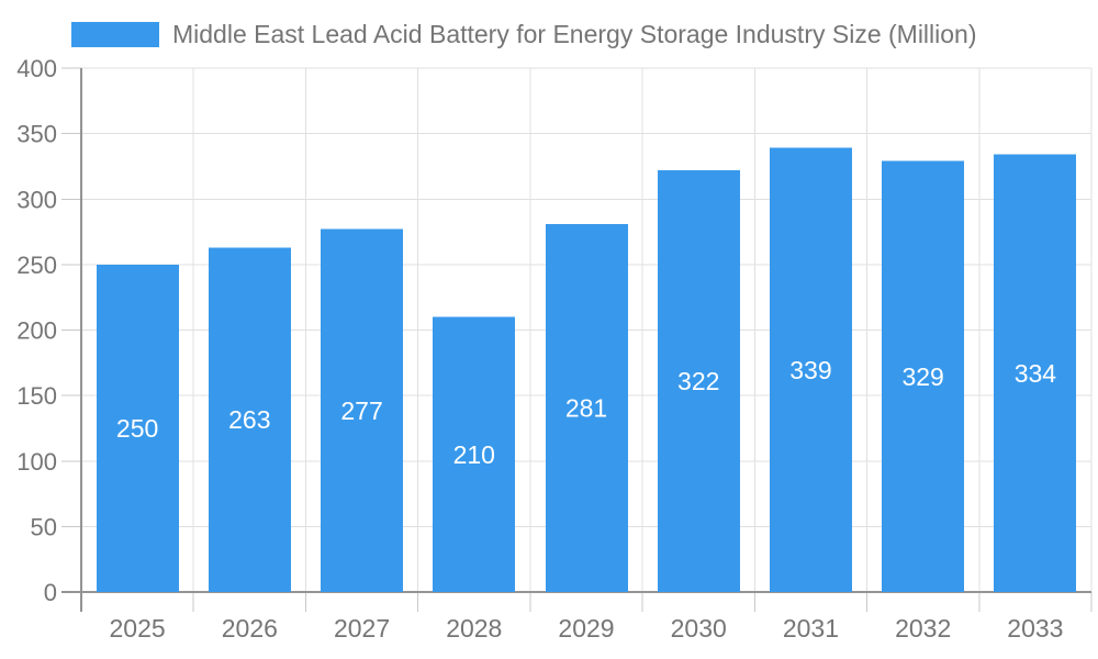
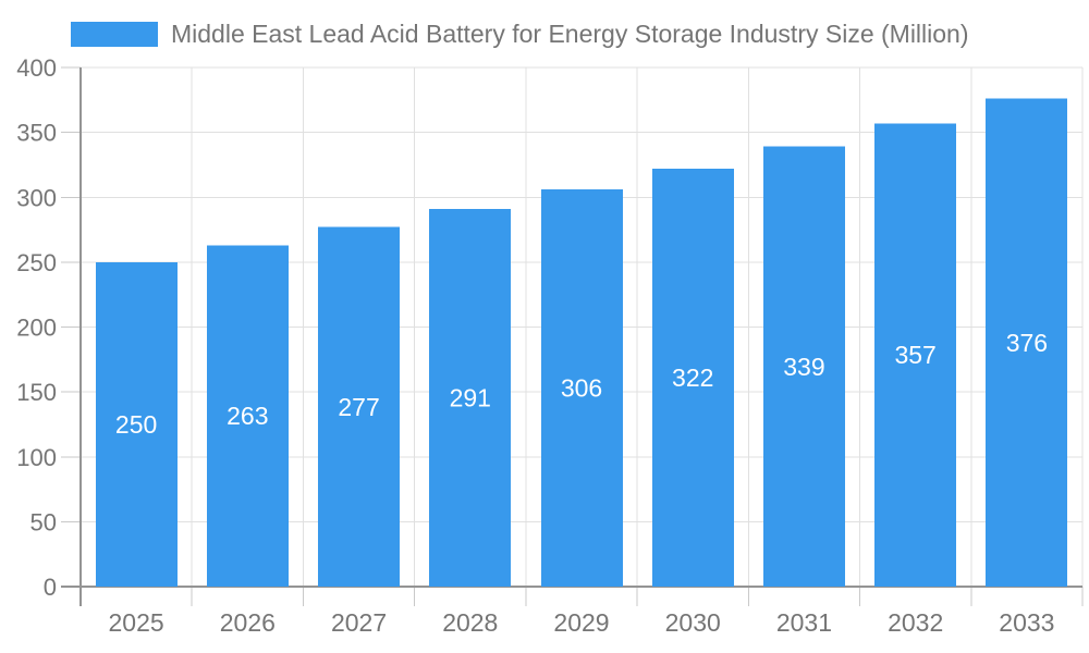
2028: 210 -> 291
2029: 281 -> 306
2032: 329 -> 357
2033: 334 -> 376
